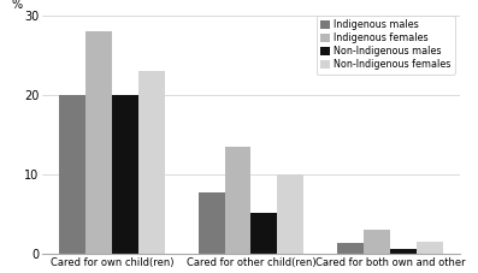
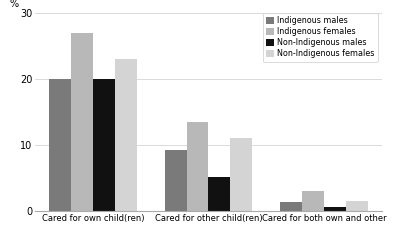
Indigenous females/Cared for own child(ren): 28.0 -> 27.0
Indigenous males/Cared for other child(ren): 7.8 -> 9.2
Non-Indigenous females/Cared for other child(ren): 10.0 -> 11.0
